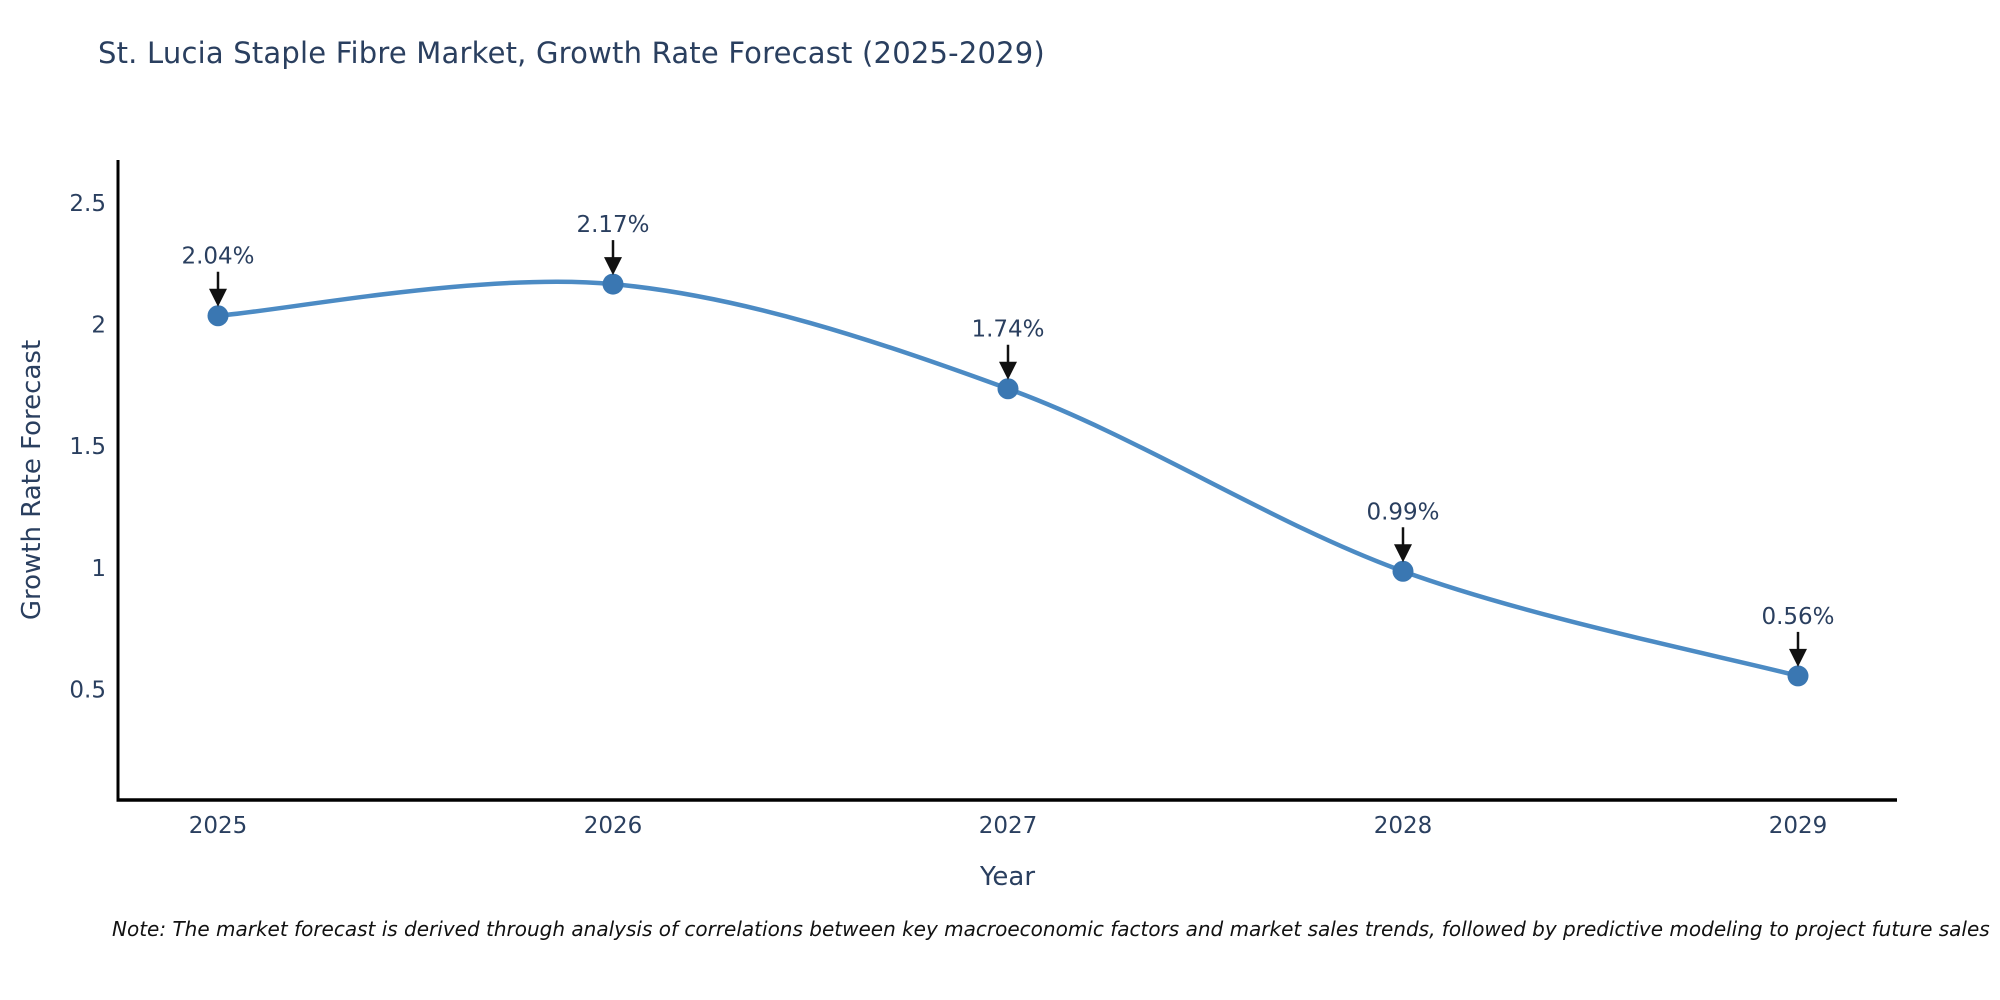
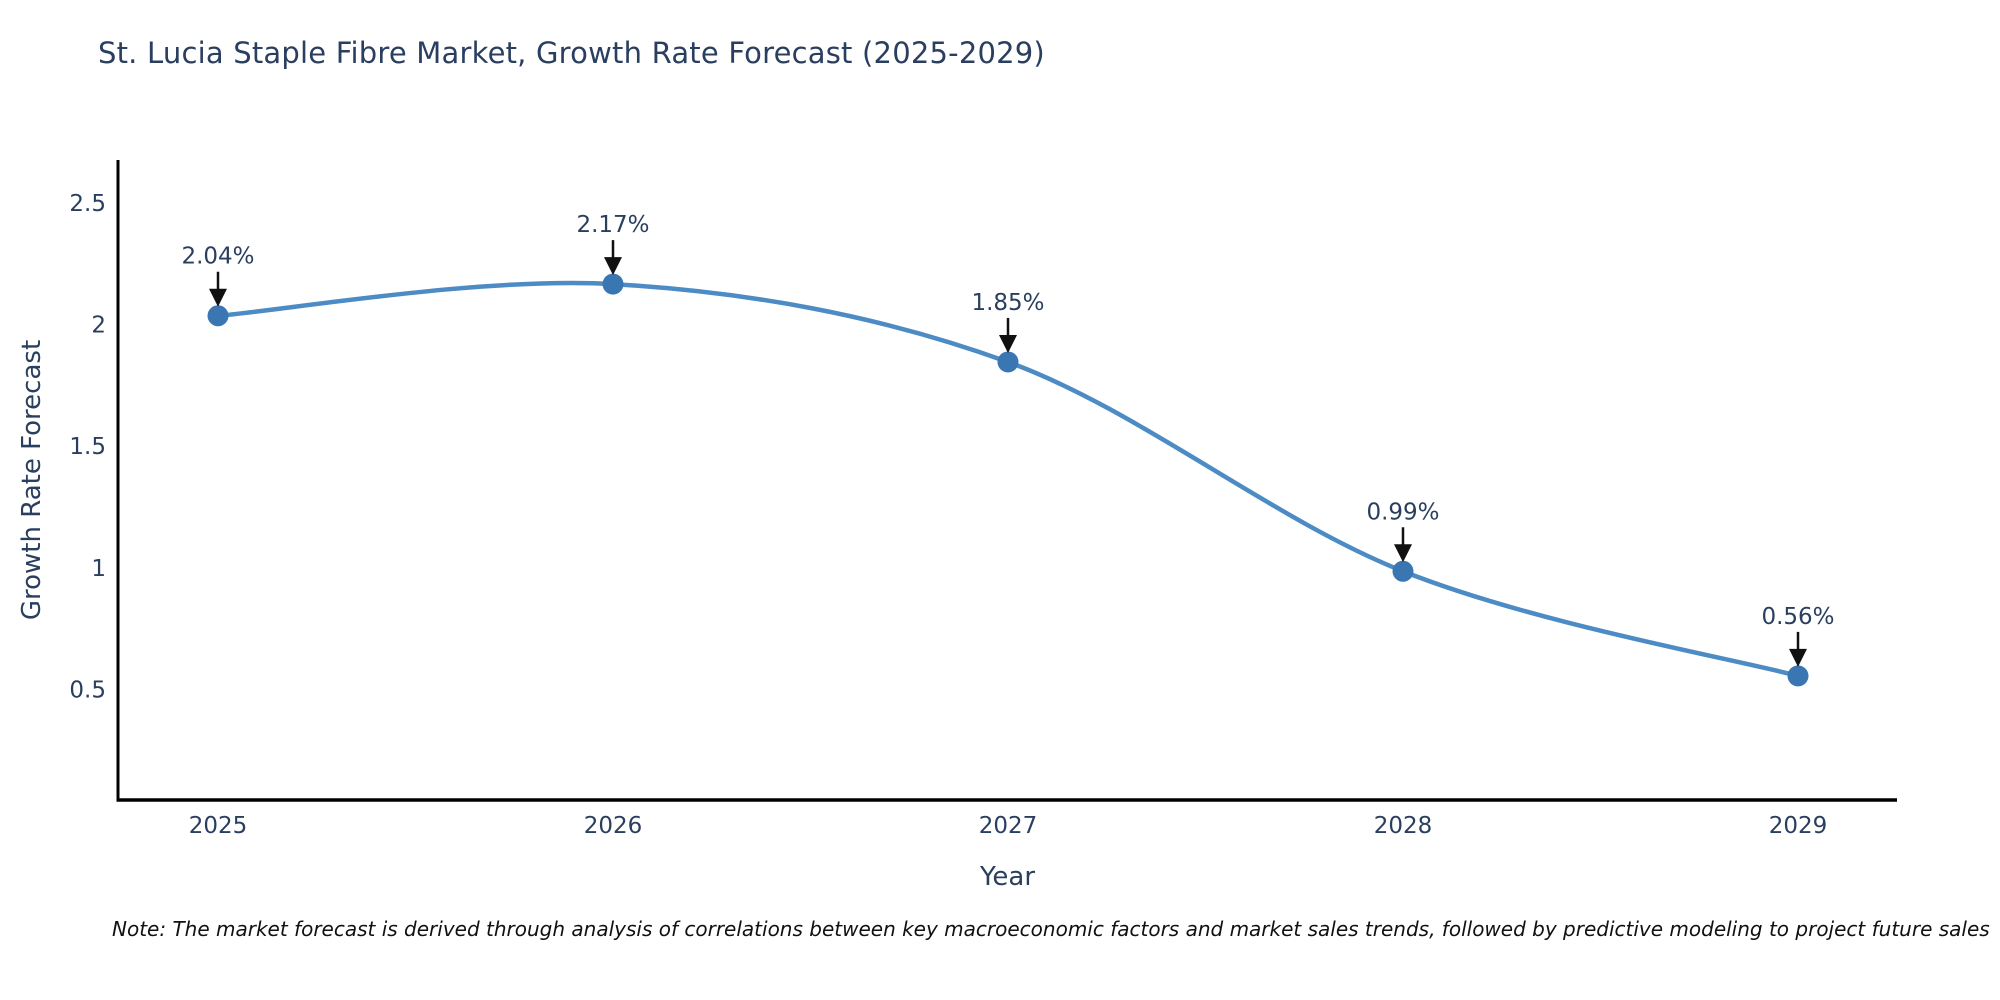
2027: 1.74% -> 1.85%
